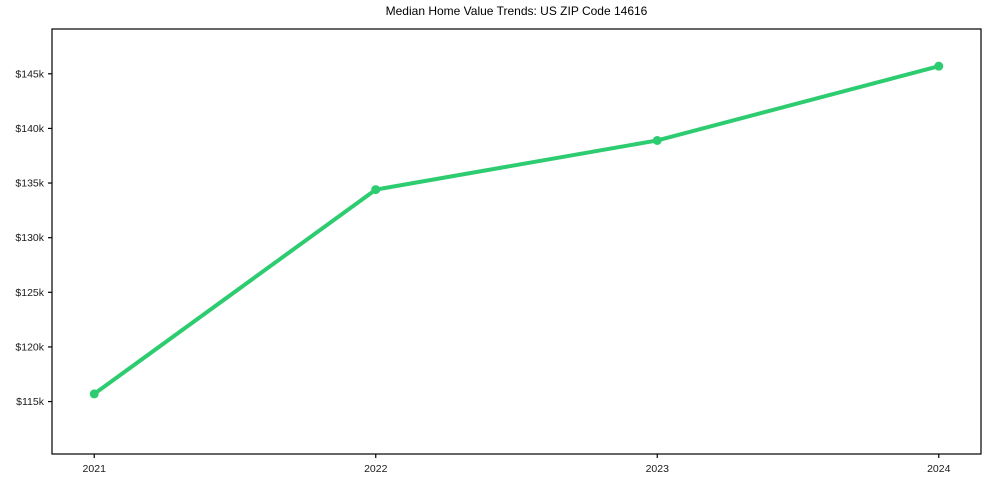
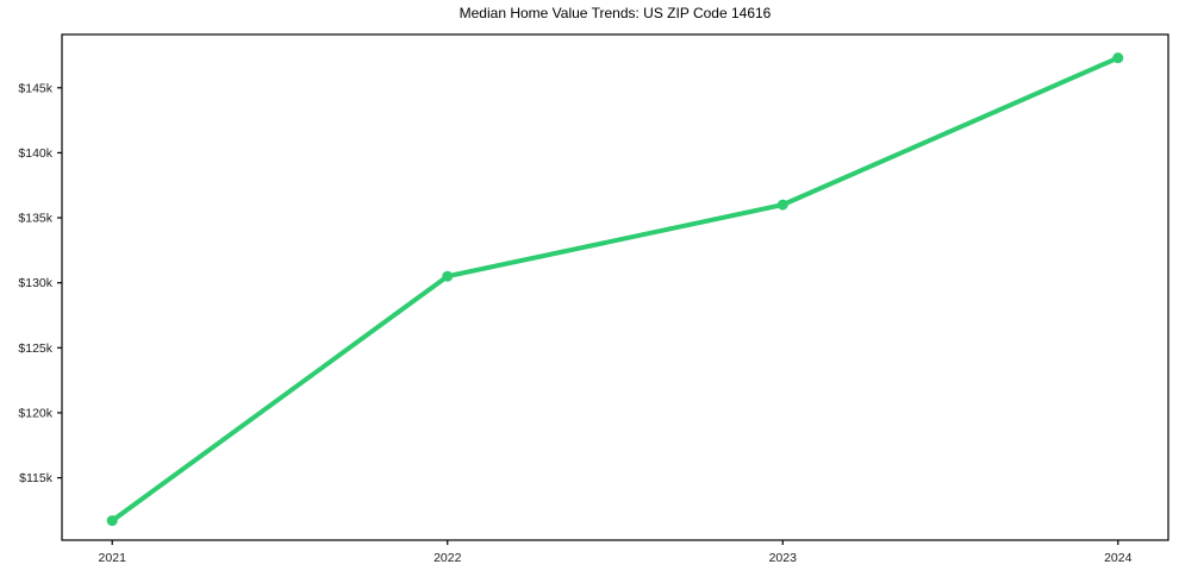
2021: $115.7k -> $111.7k
2022: $134.4k -> $130.5k
2023: $138.9k -> $136.0k
2024: $145.7k -> $147.3k
